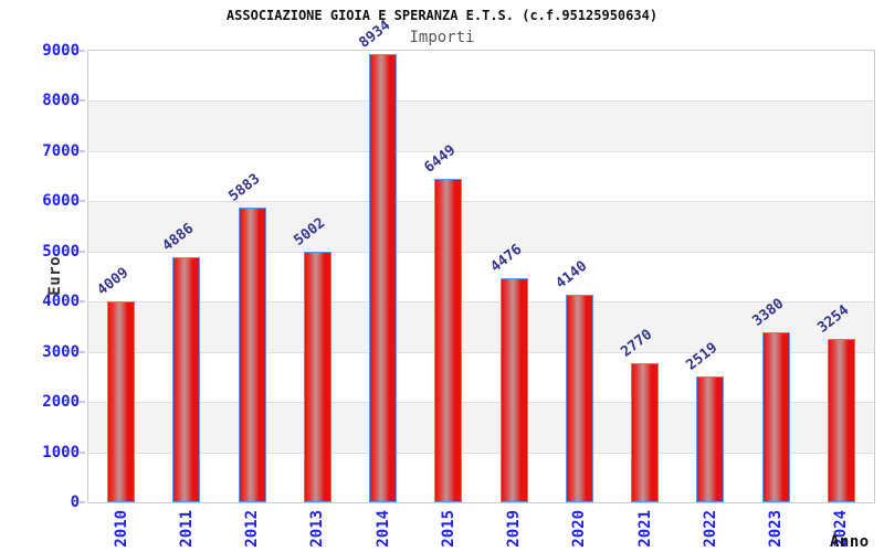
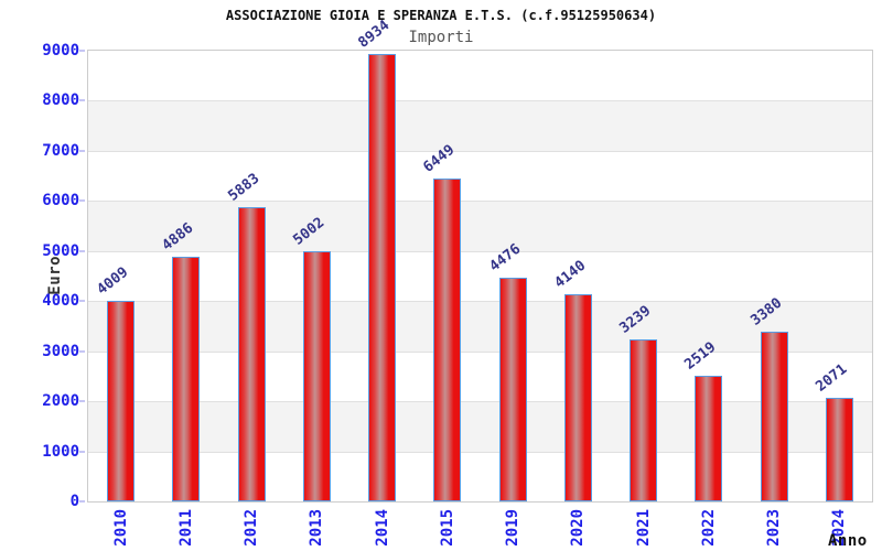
2021: 2770 -> 3239
2024: 3254 -> 2071
